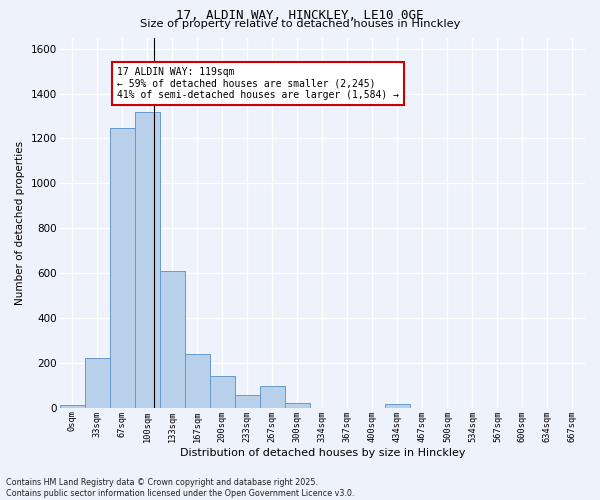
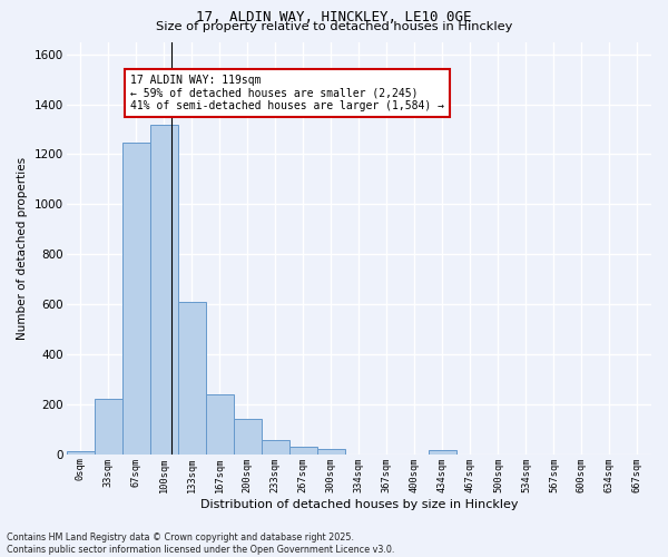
267sqm: 95 -> 28
